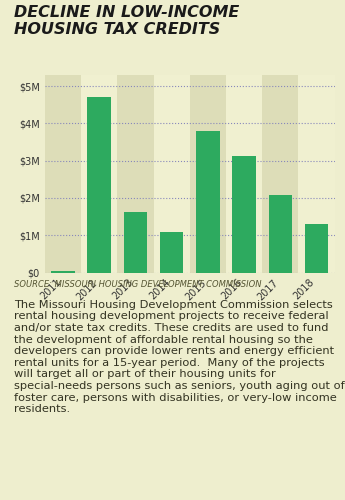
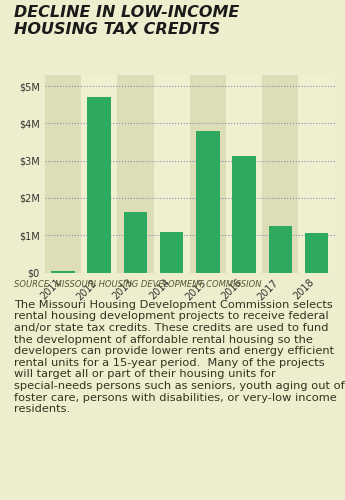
2017: $2.08M -> $1.25M
2018: $1.30M -> $1.05M
